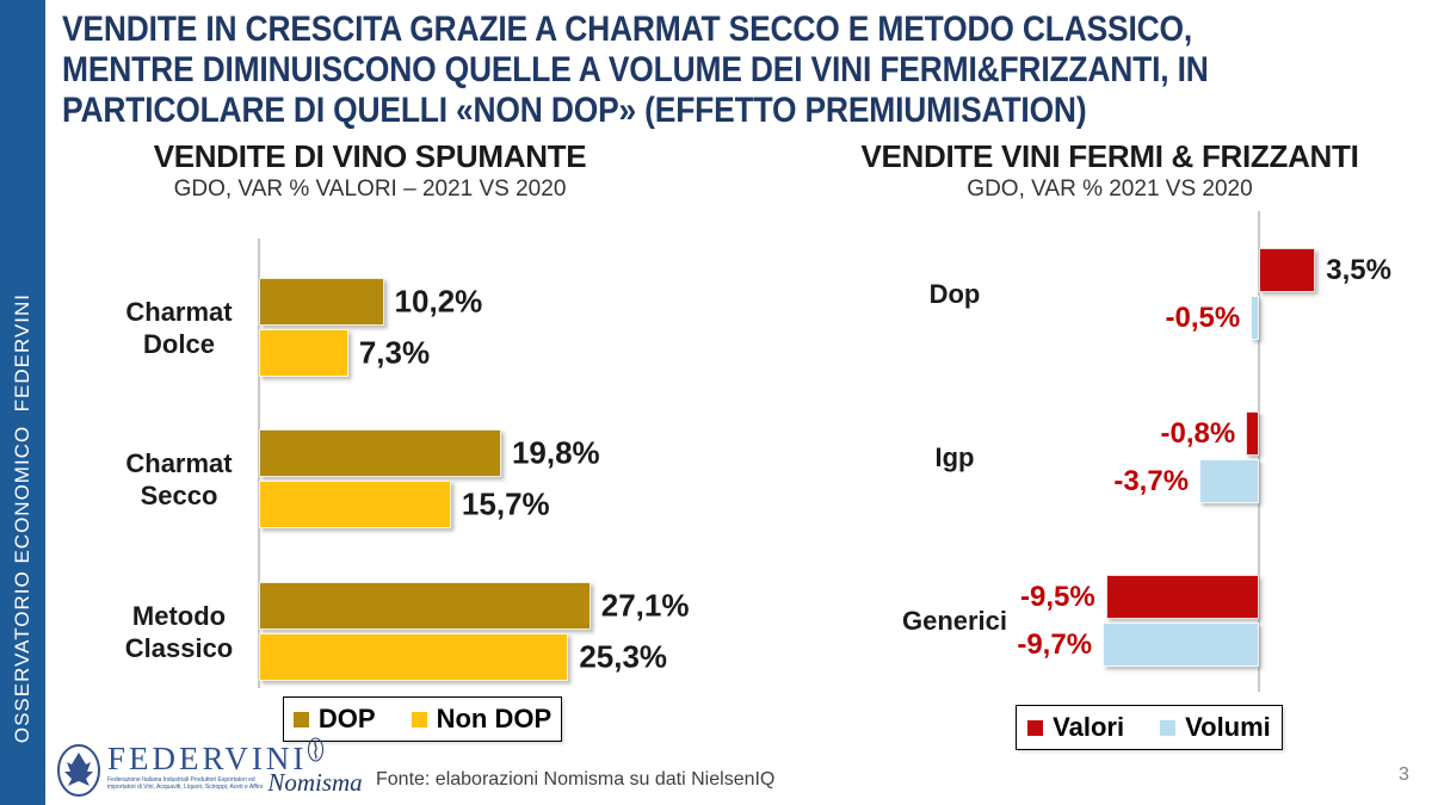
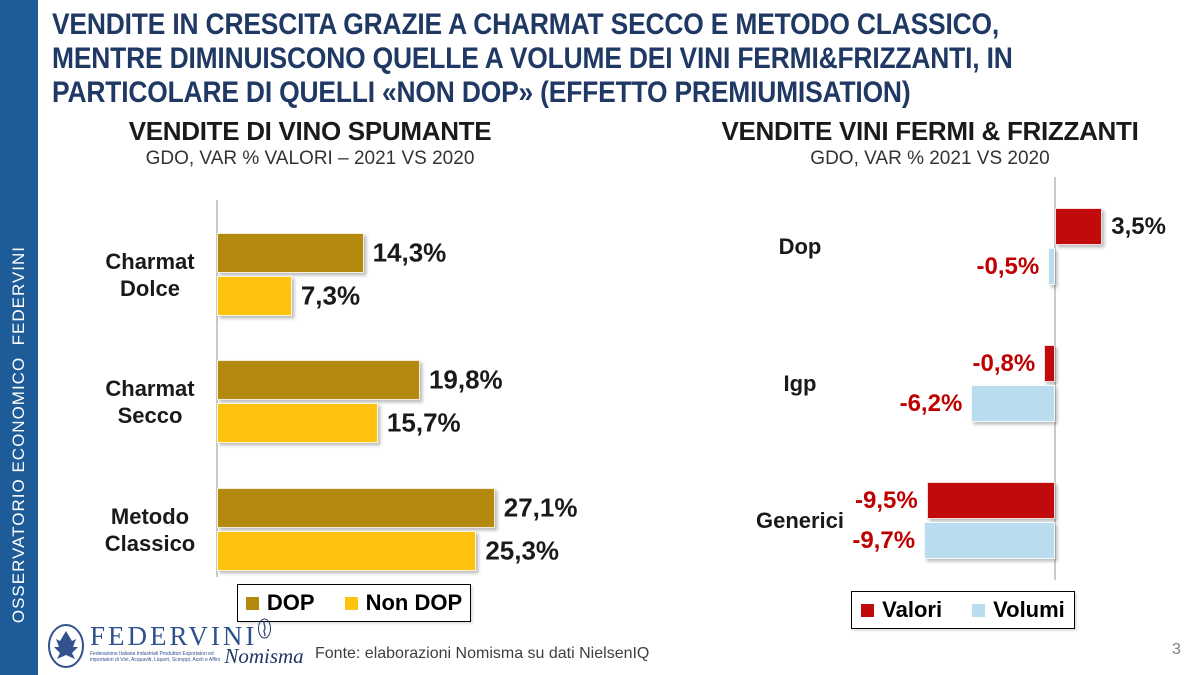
VENDITE DI VINO SPUMANTE/DOP/Charmat Dolce: 10,2% -> 14,3%
VENDITE VINI FERMI & FRIZZANTI/Volumi/Igp: -3,7% -> -6,2%
